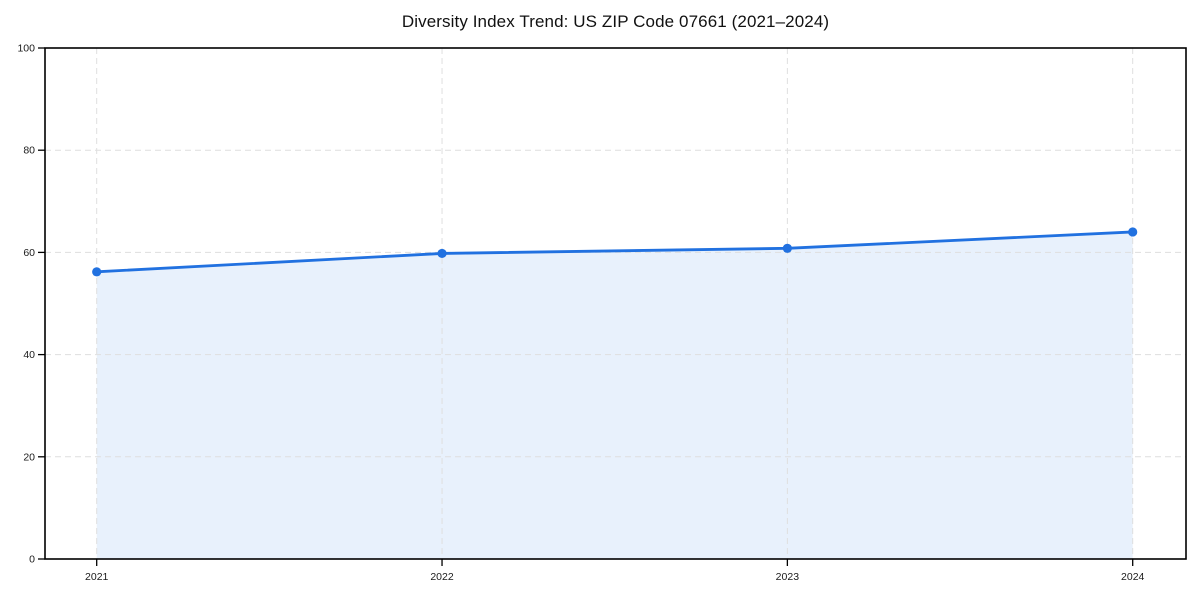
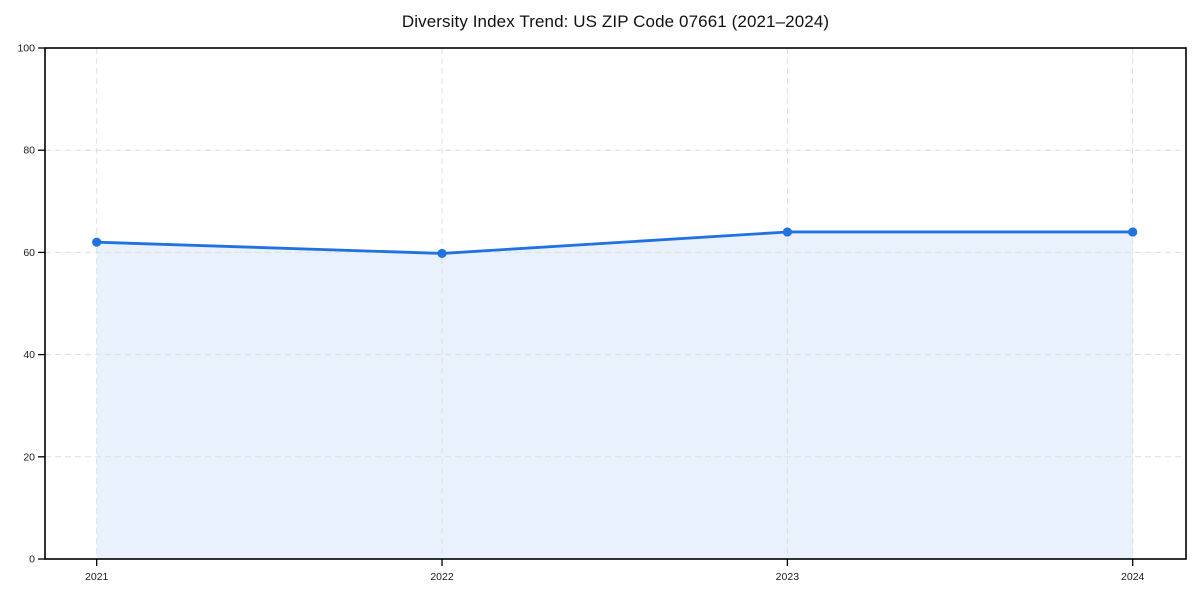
2021: 56 -> 62
2023: 61 -> 64
